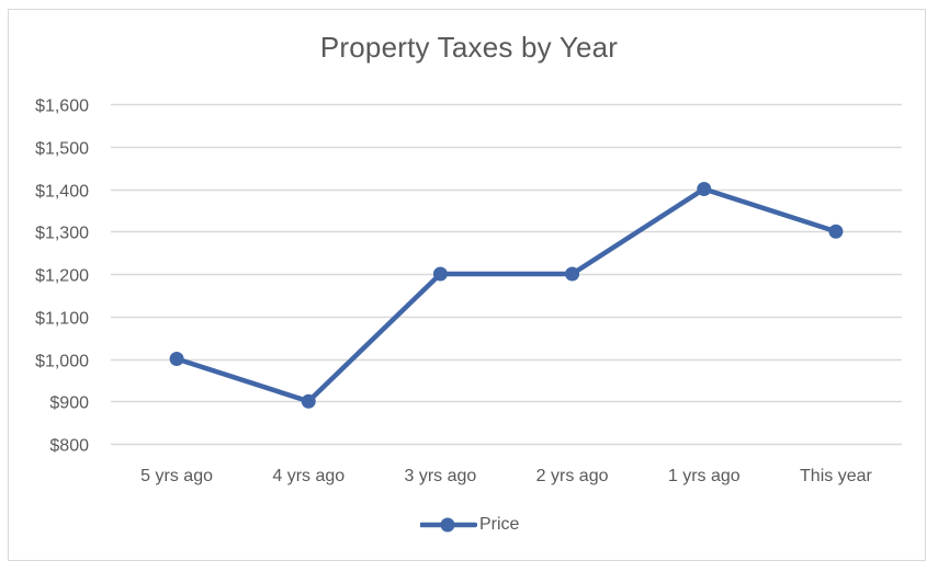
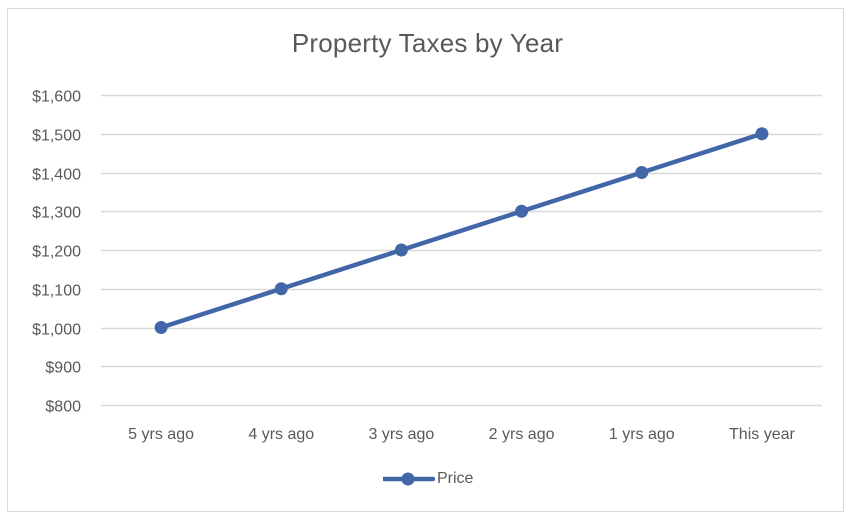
4 yrs ago: $900 -> $1100
2 yrs ago: $1200 -> $1300
This year: $1300 -> $1500
